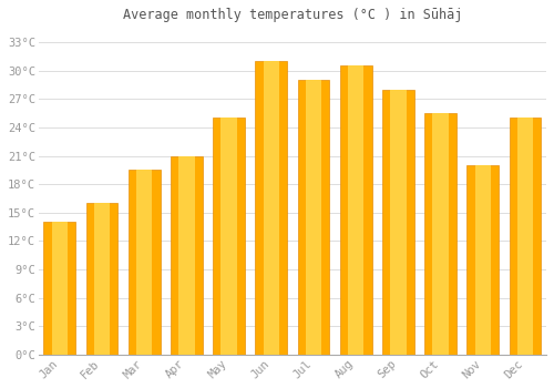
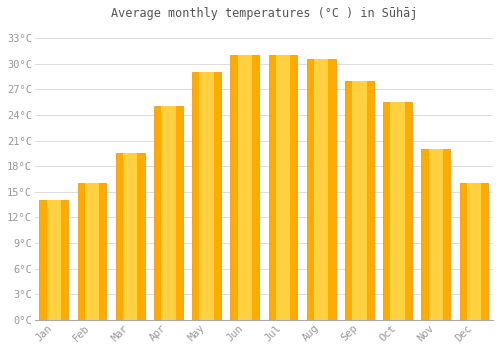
Apr: 21.0°C -> 25.0°C
May: 25.0°C -> 29.0°C
Jul: 29.0°C -> 31.0°C
Dec: 25.0°C -> 16.0°C
